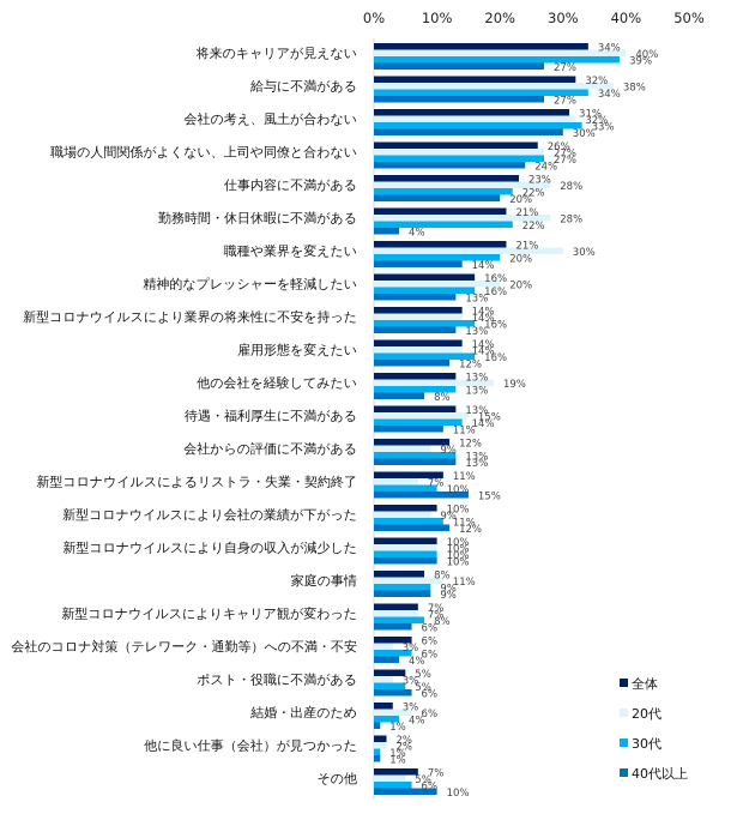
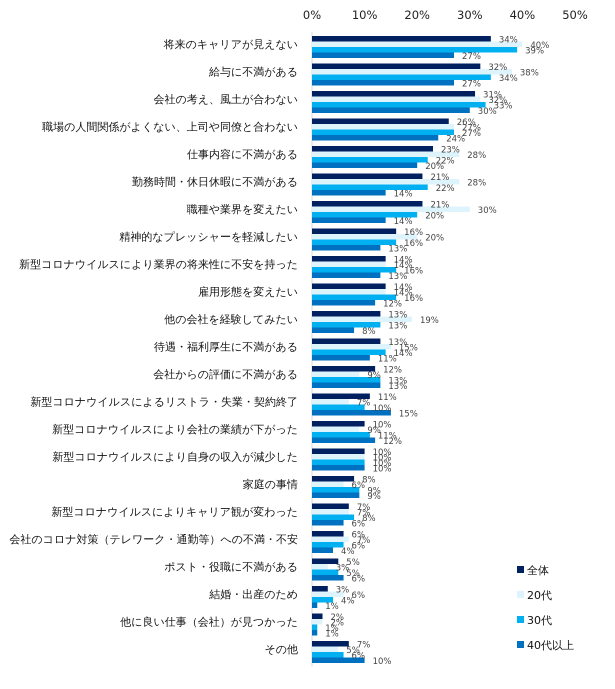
40代以上/勤務時間・休日休暇に不満がある: 4% -> 14%
20代/家庭の事情: 11% -> 6%
20代/会社のコロナ対策（テレワーク・通勤等）への不満・不安: 3% -> 7%
